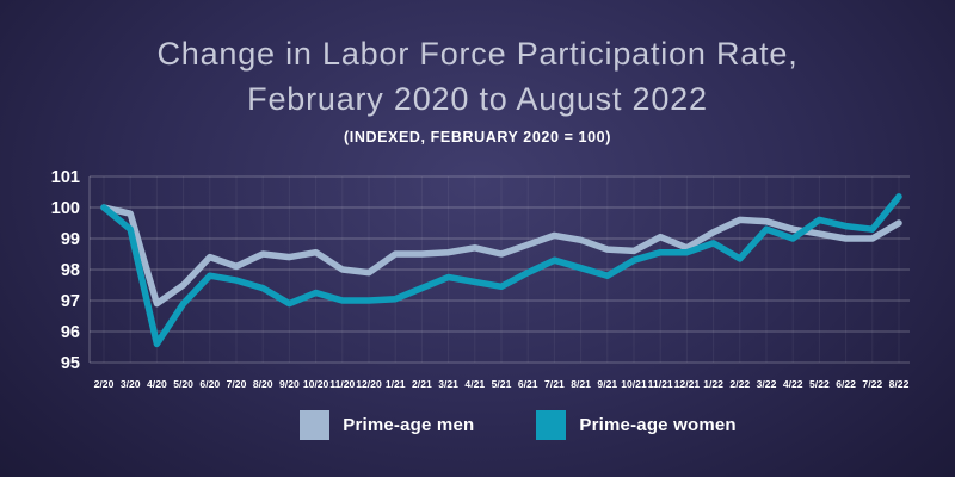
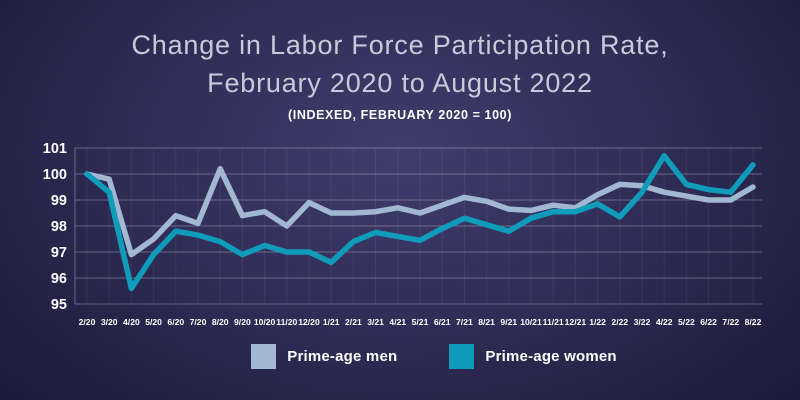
Prime-age men/8/20: 98.5 -> 100.2
Prime-age men/12/20: 97.9 -> 98.9
Prime-age women/1/21: 97.0 -> 96.6
Prime-age men/11/21: 99.0 -> 98.8
Prime-age women/4/22: 99.0 -> 100.7
